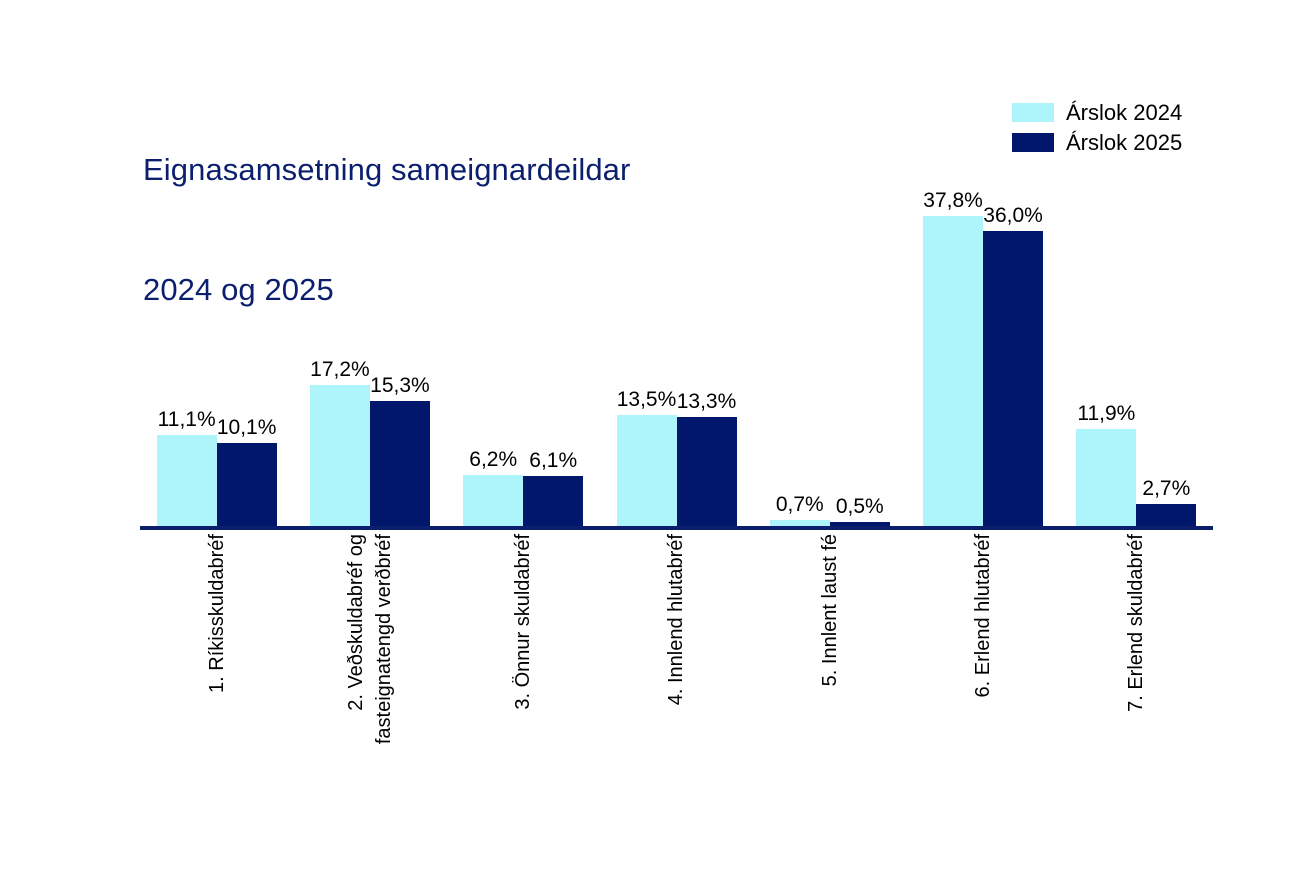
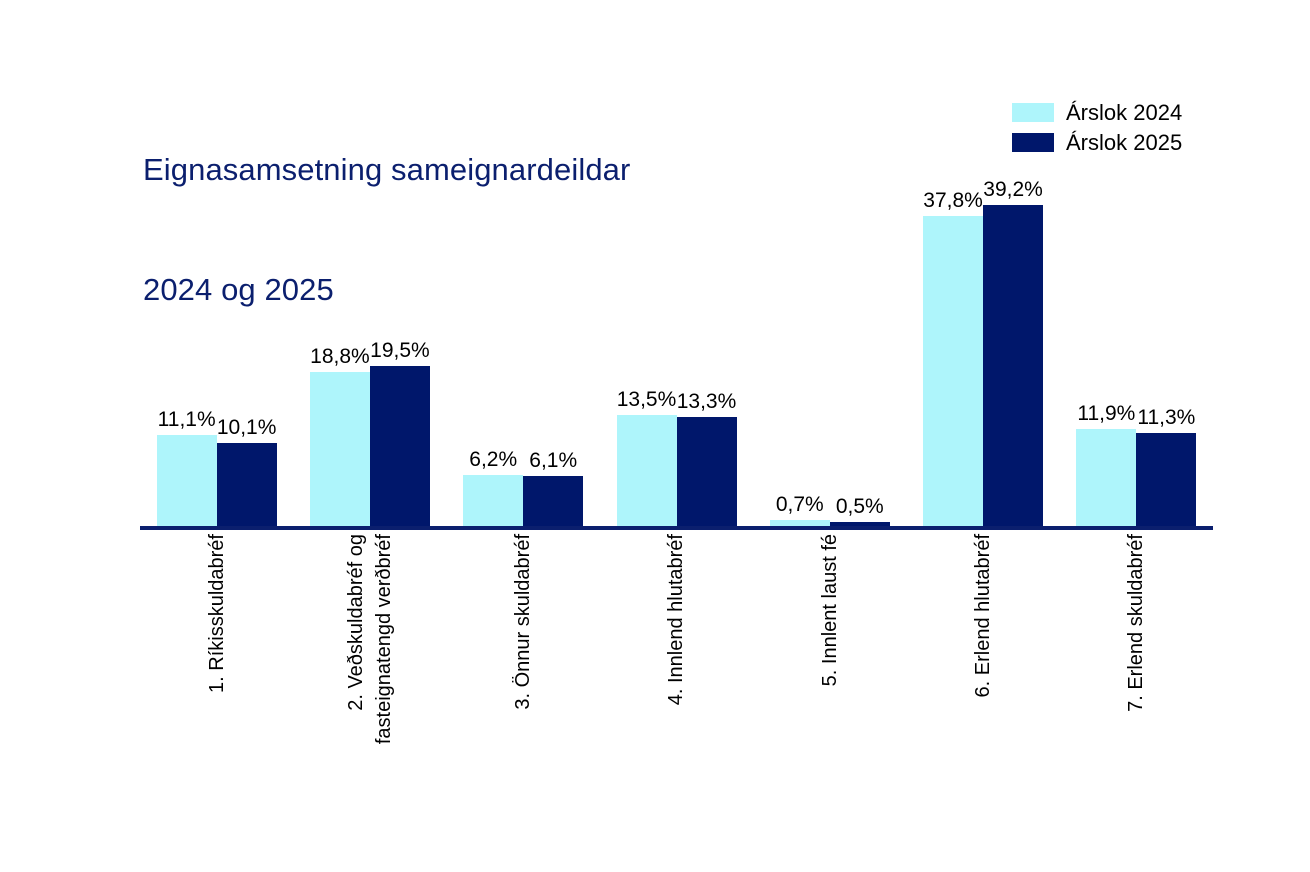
Árslok 2024/2. Veðskuldabréf og fasteignatengd verðbréf: 17,2% -> 18,8%
Árslok 2025/2. Veðskuldabréf og fasteignatengd verðbréf: 15,3% -> 19,5%
Árslok 2025/6. Erlend hlutabréf: 36,0% -> 39,2%
Árslok 2025/7. Erlend skuldabréf: 2,7% -> 11,3%
